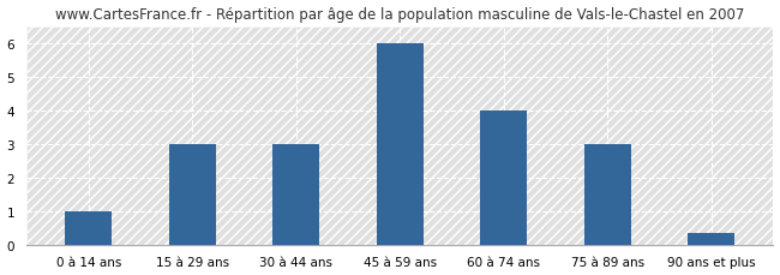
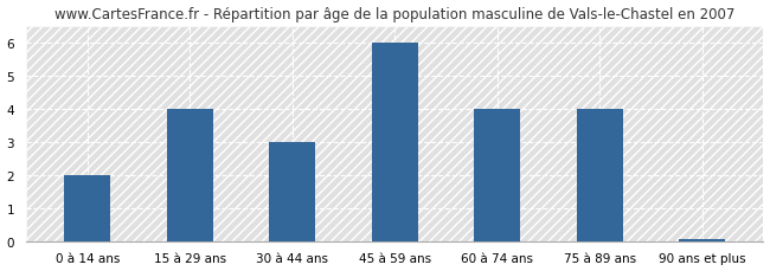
0 à 14 ans: 1.00 -> 2.00
15 à 29 ans: 3.00 -> 4.00
75 à 89 ans: 3.00 -> 4.00
90 ans et plus: 0.35 -> 0.07
